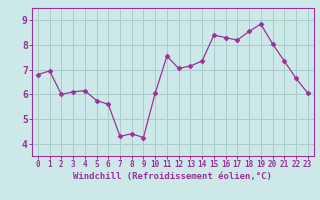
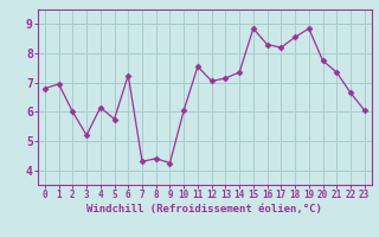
3: 6.10 -> 5.20
6: 5.60 -> 7.25
15: 8.40 -> 8.85
20: 8.05 -> 7.75
